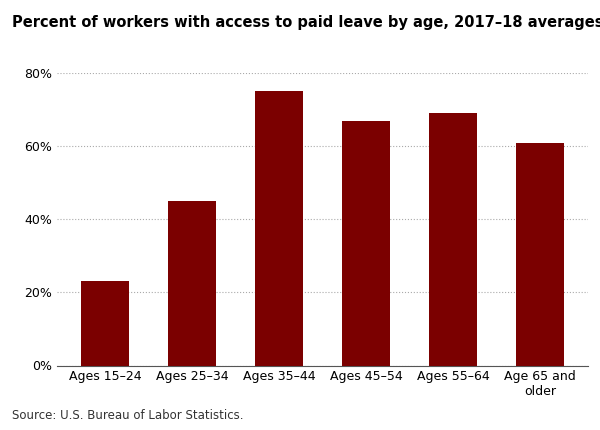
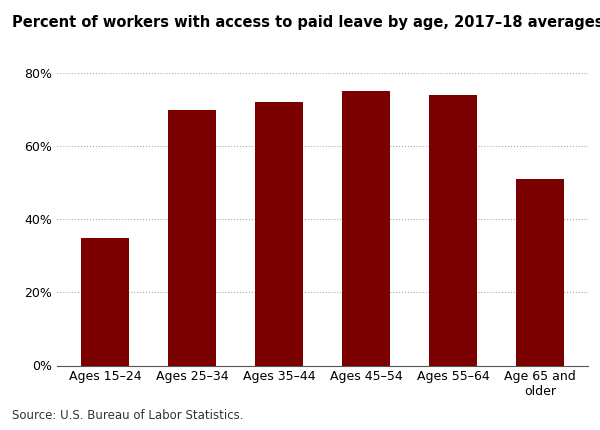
Ages 15–24: 23% -> 35%
Ages 25–34: 45% -> 70%
Ages 35–44: 75% -> 72%
Ages 45–54: 67% -> 75%
Ages 55–64: 69% -> 74%
Age 65 and older: 61% -> 51%
